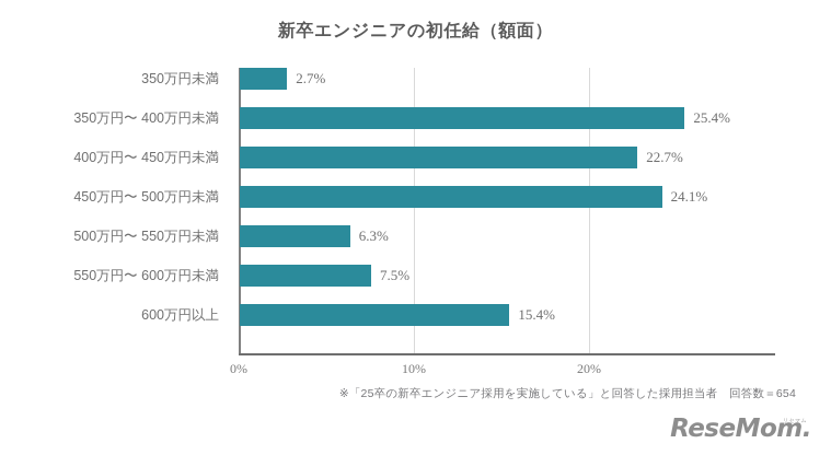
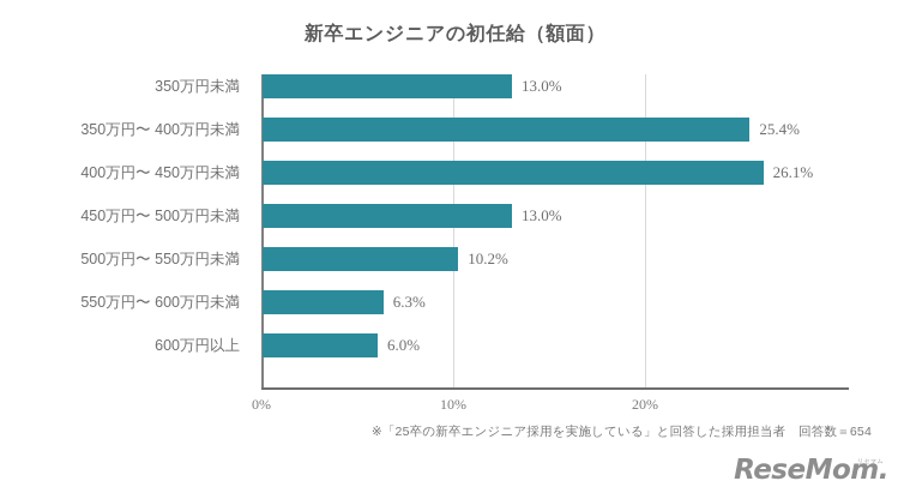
350万円未満: 2.7% -> 13.0%
400万円〜 450万円未満: 22.7% -> 26.1%
450万円〜 500万円未満: 24.1% -> 13.0%
500万円〜 550万円未満: 6.3% -> 10.2%
550万円〜 600万円未満: 7.5% -> 6.3%
600万円以上: 15.4% -> 6.0%
